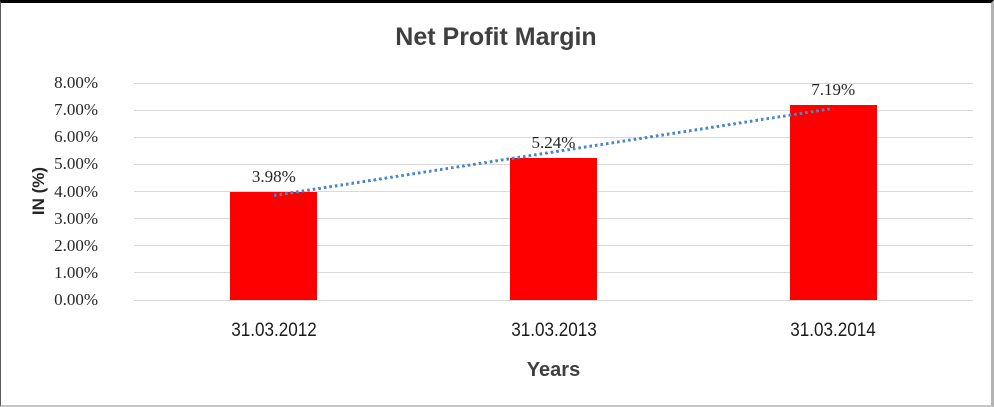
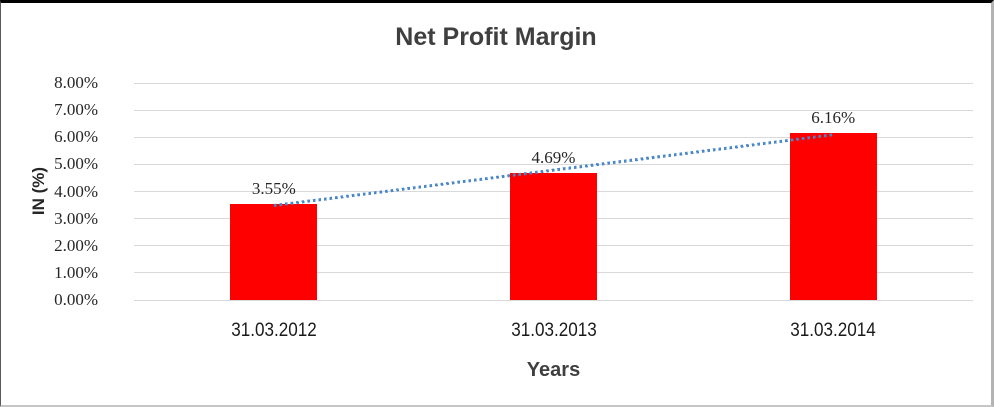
31.03.2012: 3.98% -> 3.55%
31.03.2013: 5.24% -> 4.69%
31.03.2014: 7.19% -> 6.16%
